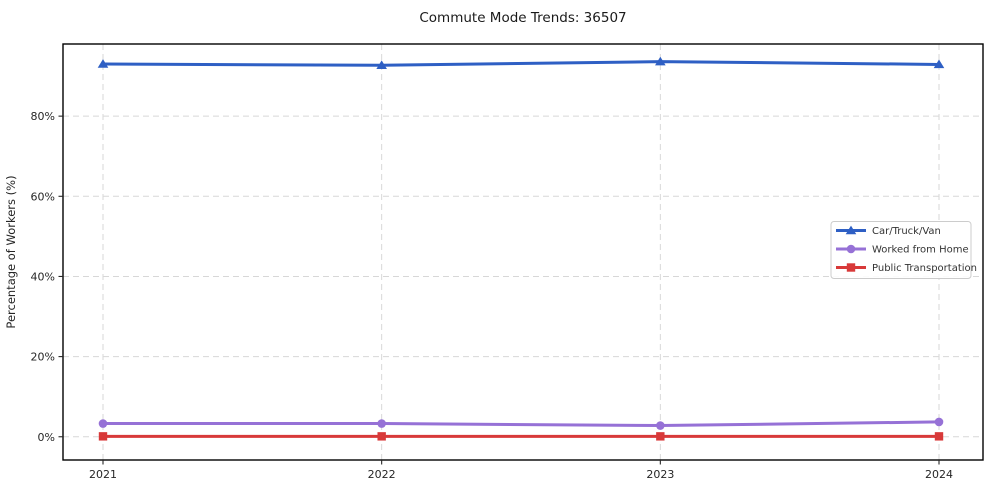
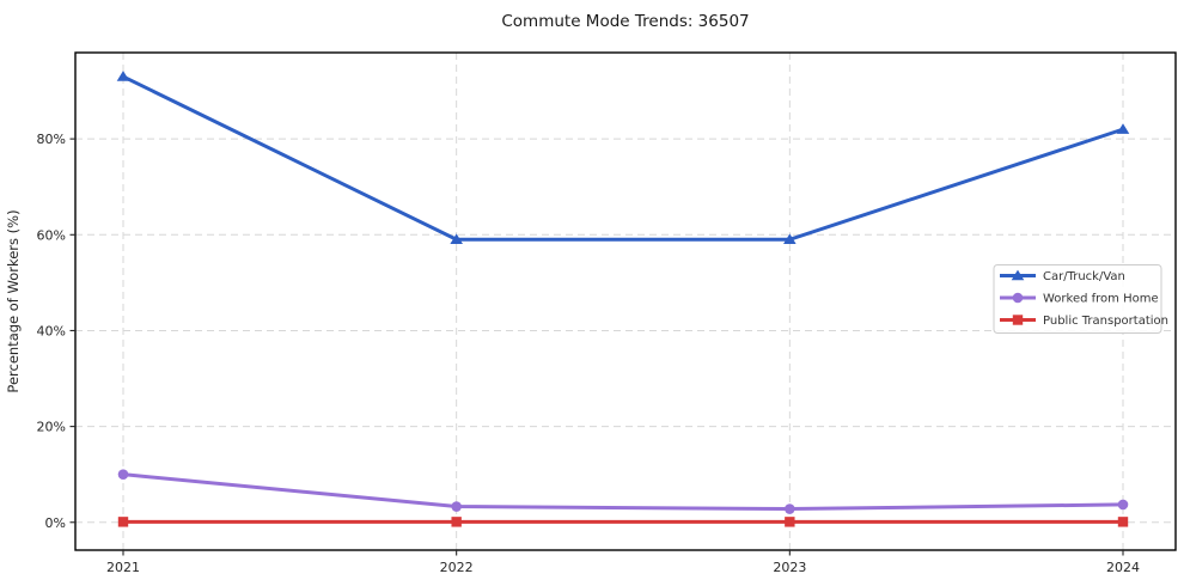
Worked from Home/2021: 3% -> 10%
Car/Truck/Van/2022: 93% -> 59%
Car/Truck/Van/2023: 94% -> 59%
Car/Truck/Van/2024: 93% -> 82%
